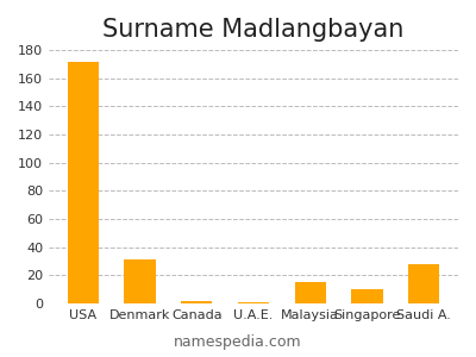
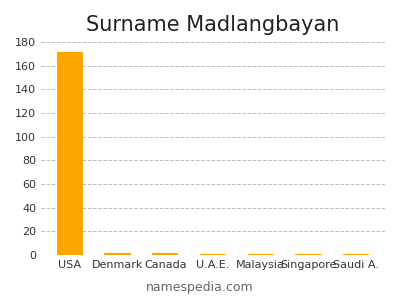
Denmark: 31 -> 2
Malaysia: 15 -> 1
Singapore: 10 -> 1
Saudi A.: 28 -> 1
